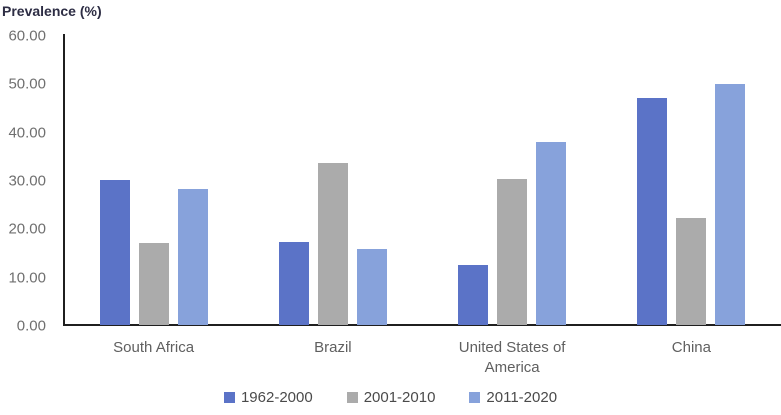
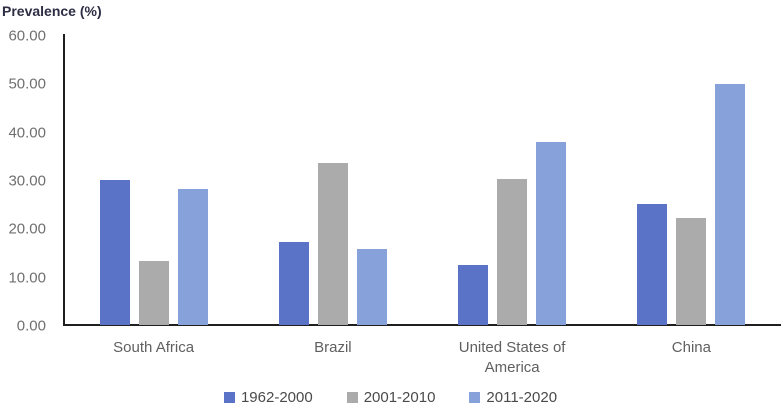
2001-2010/South Africa: 17 -> 13
1962-2000/China: 47 -> 25
